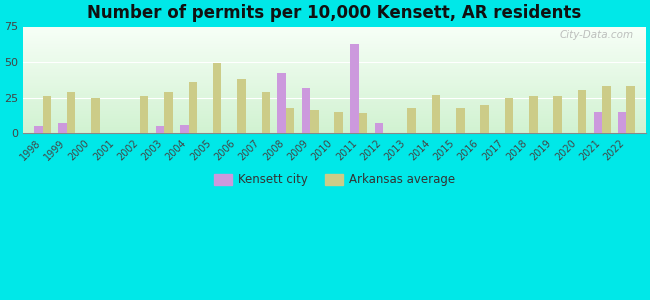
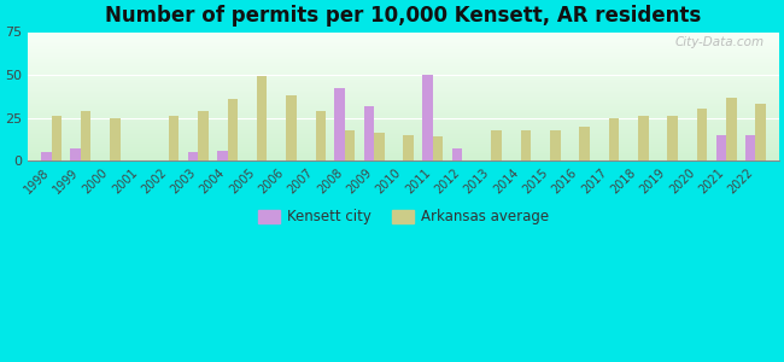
Kensett city/2011: 63 -> 50
Arkansas average/2014: 27 -> 18
Arkansas average/2021: 33 -> 37
